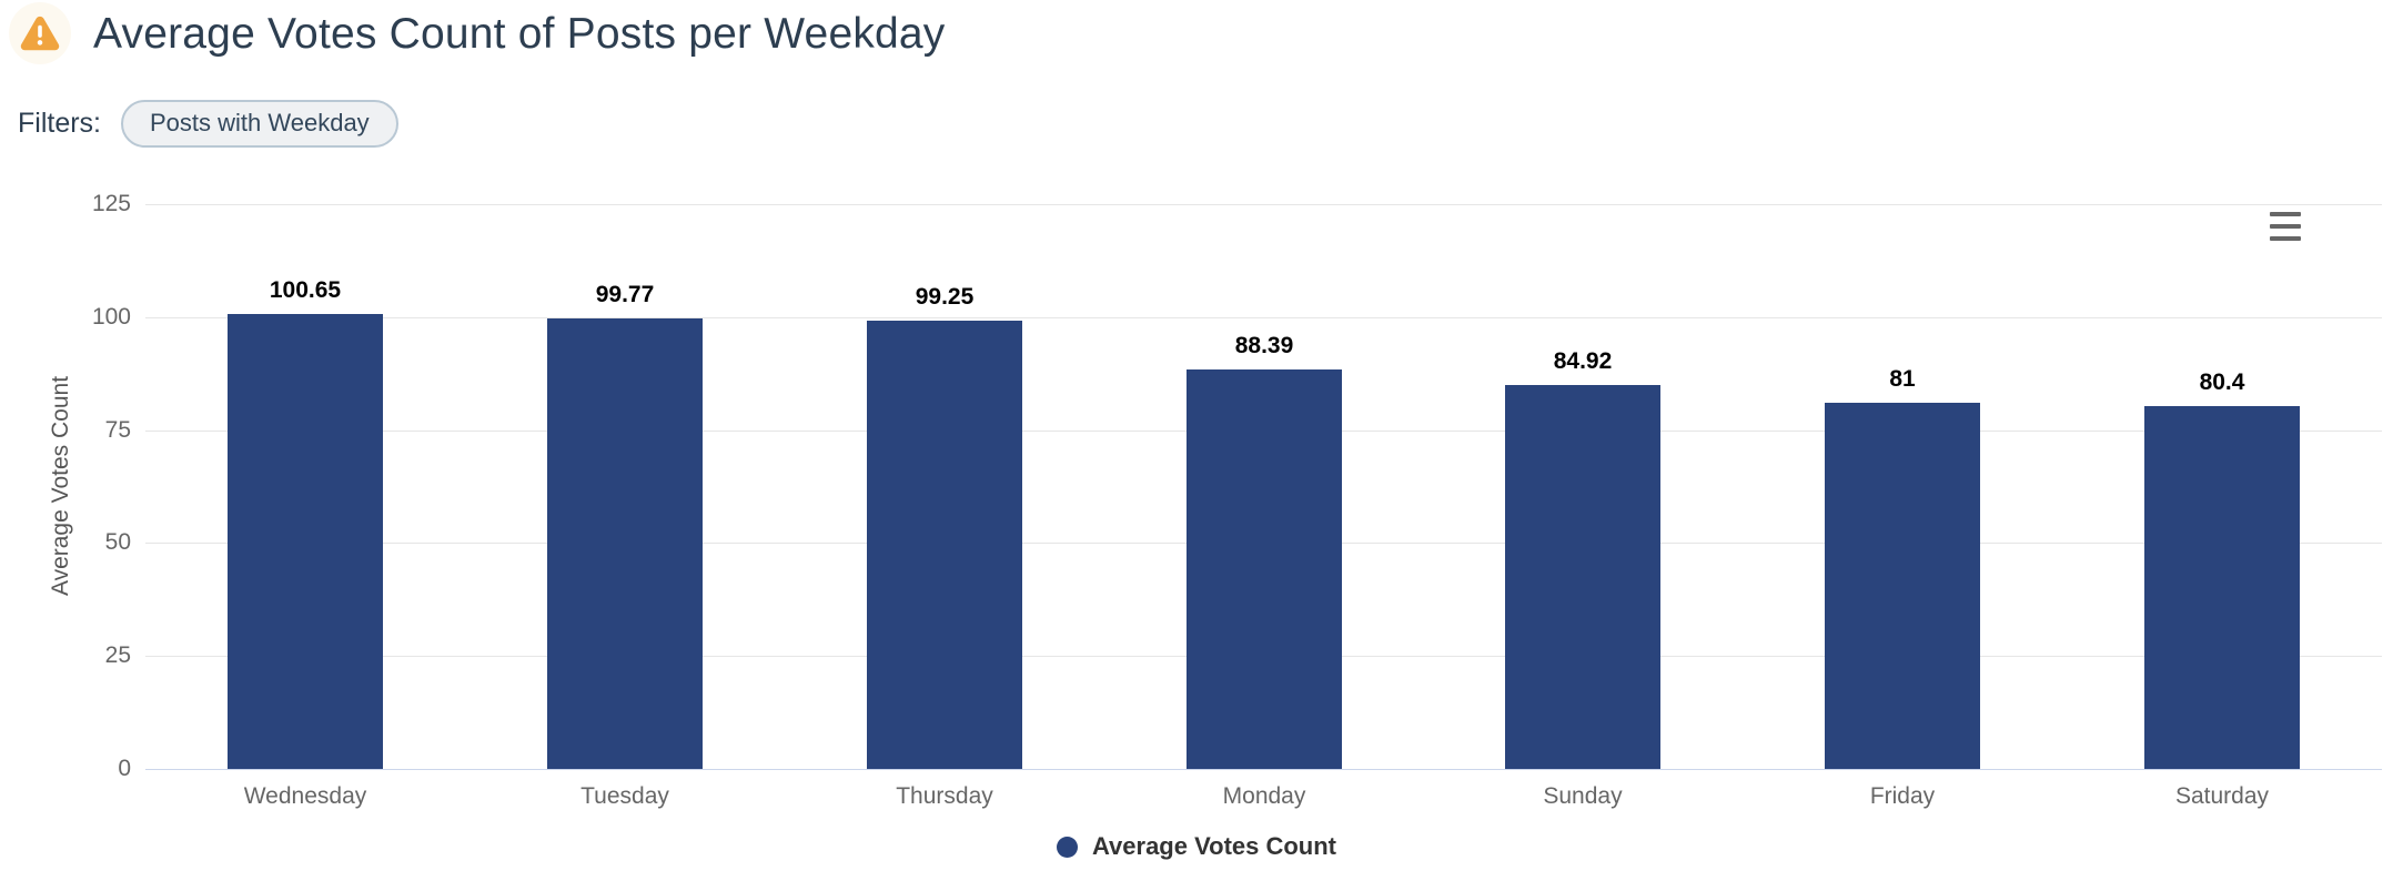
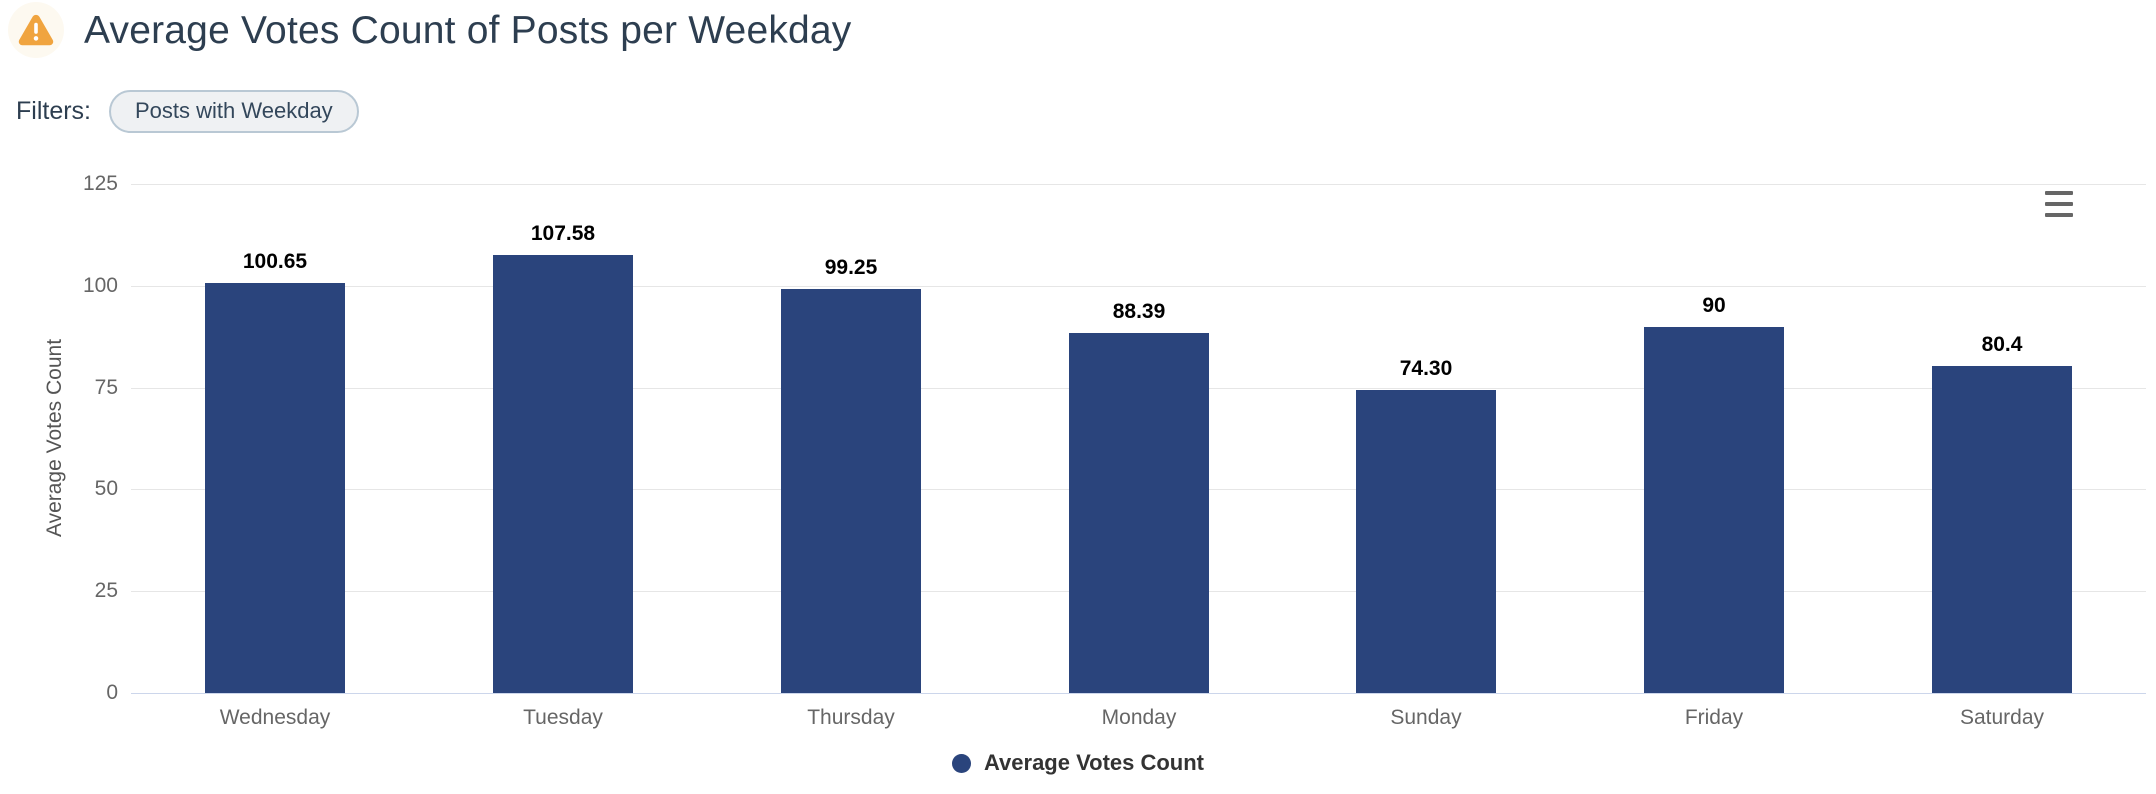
Tuesday: 99.77 -> 107.58
Sunday: 84.92 -> 74.30
Friday: 81 -> 90
